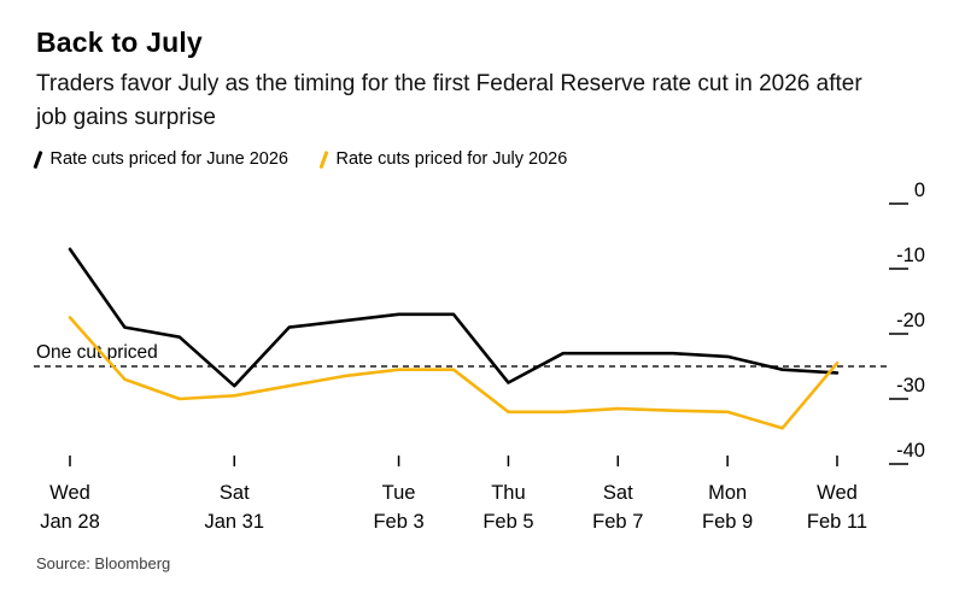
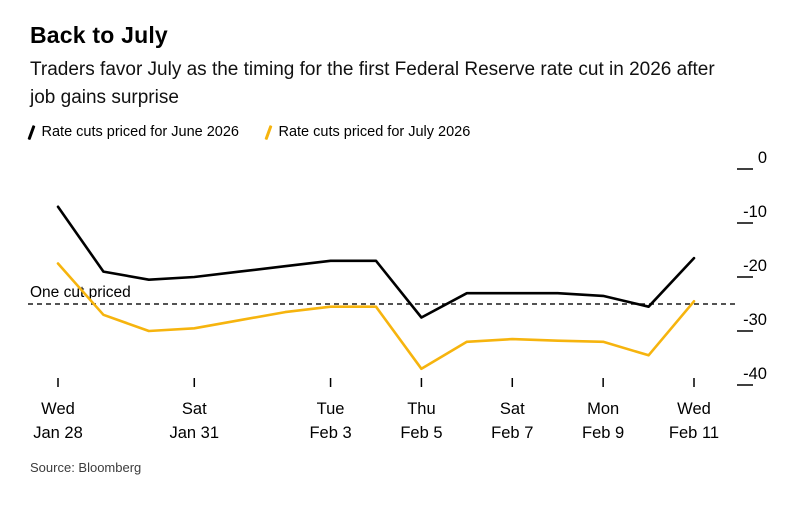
Rate cuts priced for June 2026/Jan 31: -28 -> -20
Rate cuts priced for July 2026/Feb 5: -32 -> -37
Rate cuts priced for June 2026/Feb 11: -26 -> -16
